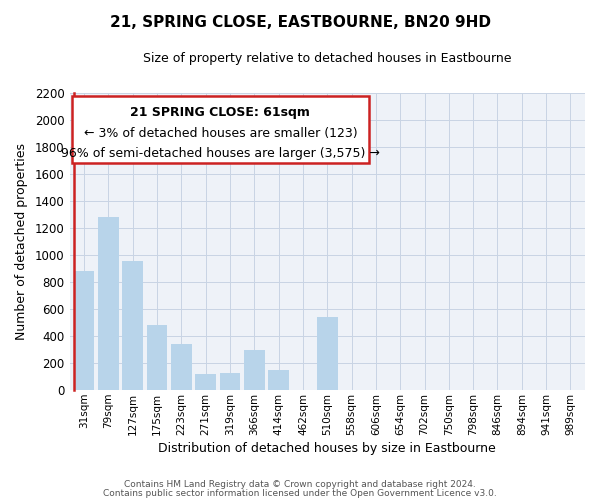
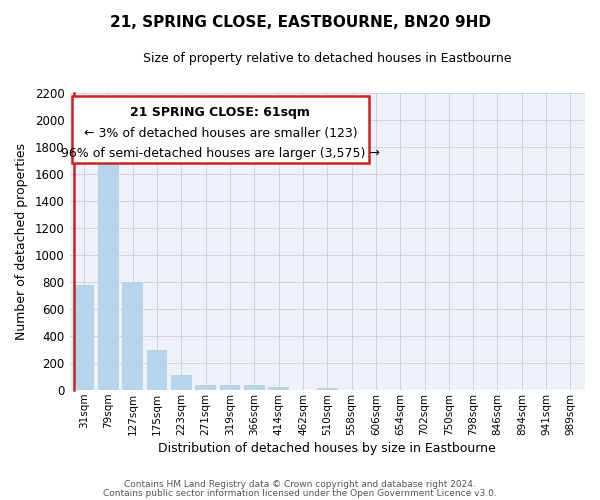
31sqm: 880 -> 780
79sqm: 1280 -> 1690
127sqm: 960 -> 800
175sqm: 480 -> 300
223sqm: 340 -> 120
271sqm: 120 -> 40
319sqm: 130 -> 40
366sqm: 300 -> 40
414sqm: 150 -> 20
510sqm: 540 -> 20
